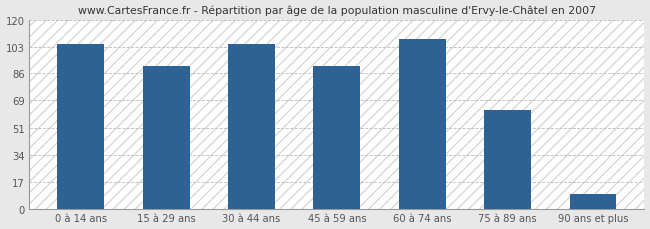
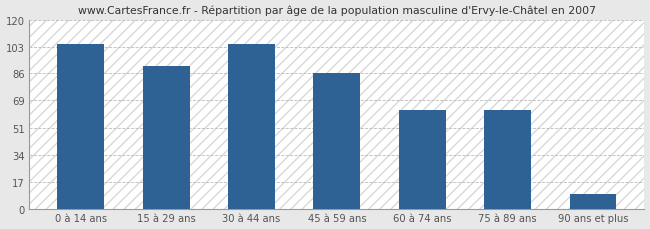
45 à 59 ans: 91 -> 86
60 à 74 ans: 108 -> 63
